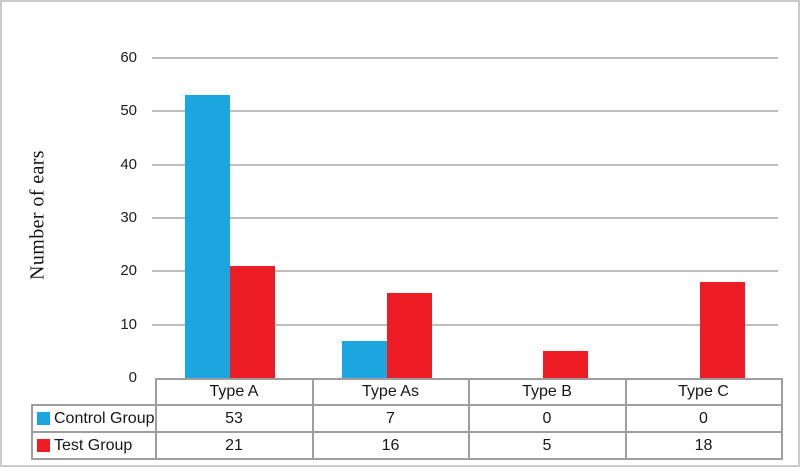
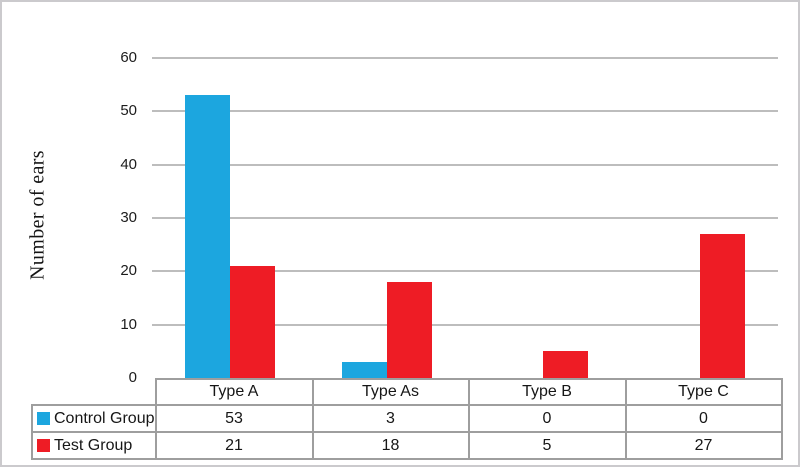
Control Group/Type As: 7 -> 3
Test Group/Type As: 16 -> 18
Test Group/Type C: 18 -> 27
